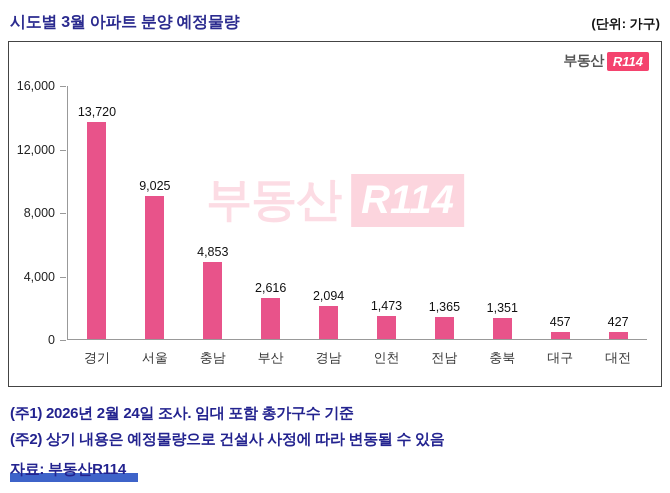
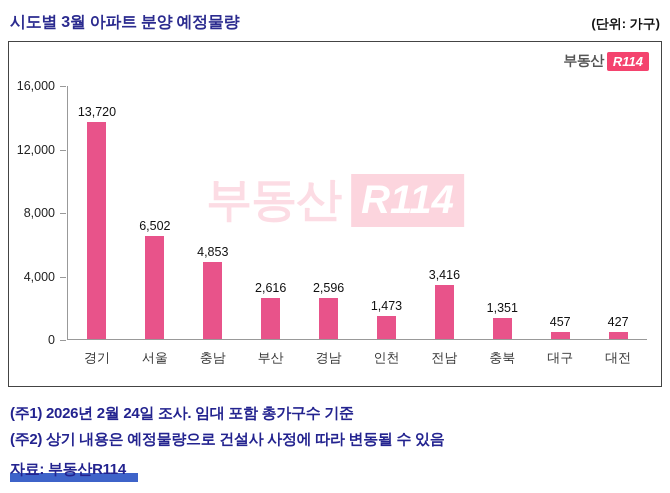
서울: 9,025 -> 6,502
경남: 2,094 -> 2,596
전남: 1,365 -> 3,416
